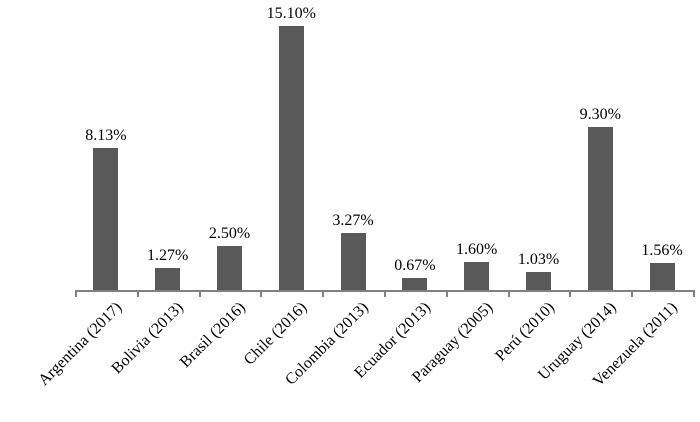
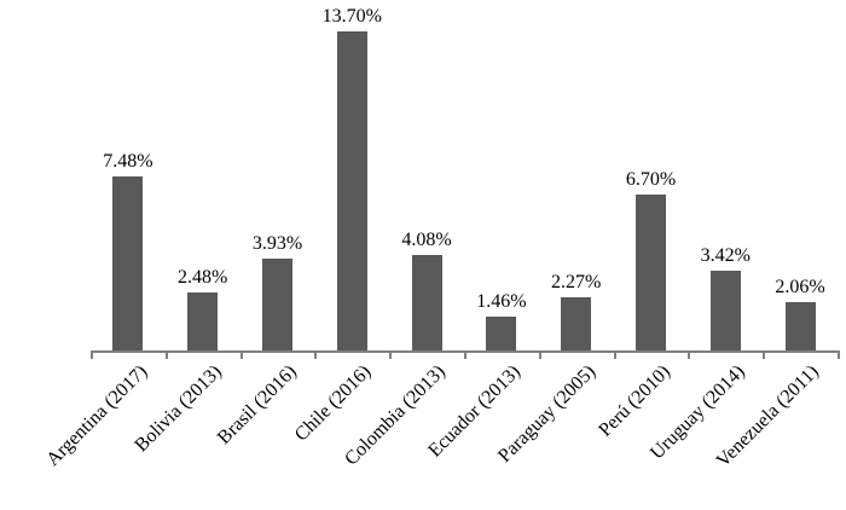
Argentina (2017): 8.13% -> 7.48%
Bolivia (2013): 1.27% -> 2.48%
Brasil (2016): 2.50% -> 3.93%
Chile (2016): 15.10% -> 13.70%
Colombia (2013): 3.27% -> 4.08%
Ecuador (2013): 0.67% -> 1.46%
Paraguay (2005): 1.60% -> 2.27%
Perú (2010): 1.03% -> 6.70%
Uruguay (2014): 9.30% -> 3.42%
Venezuela (2011): 1.56% -> 2.06%
